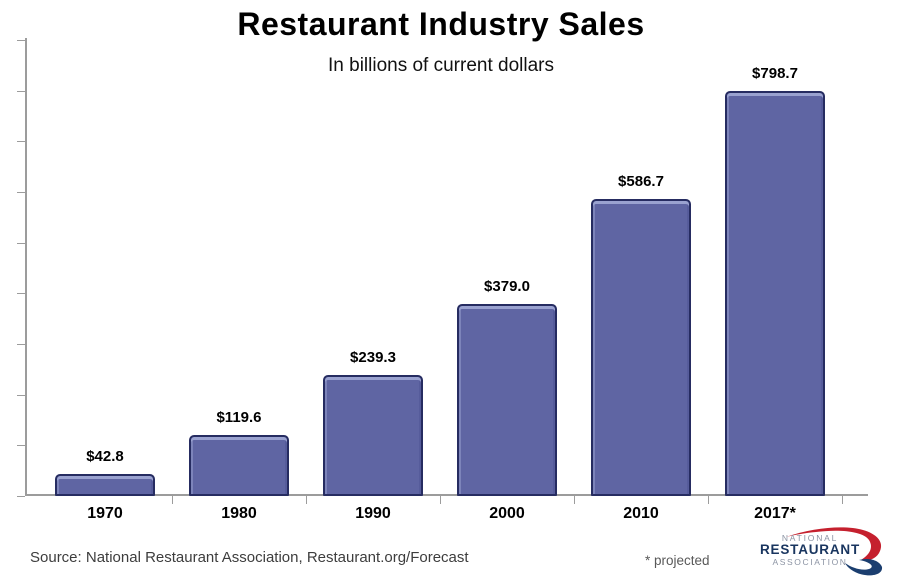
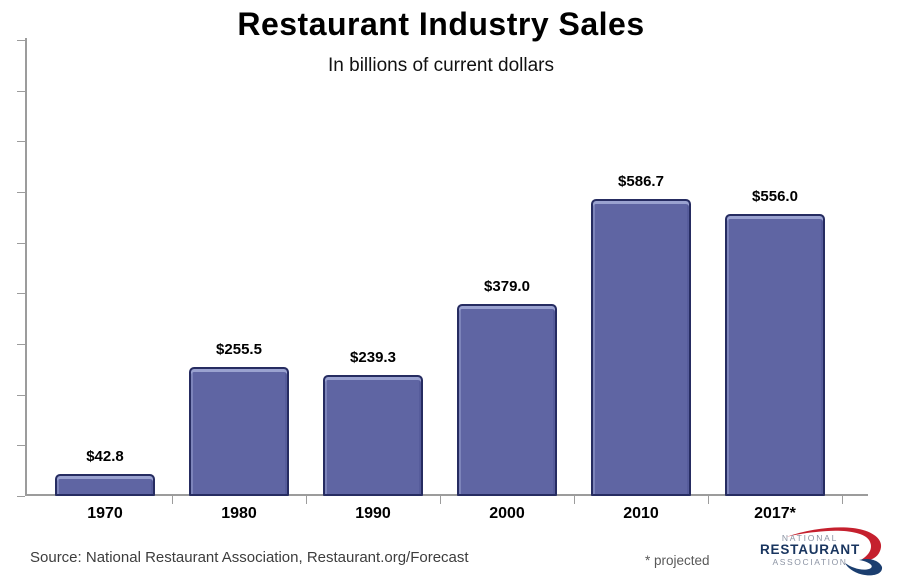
1980: $119.6 -> $255.5
2017*: $798.7 -> $556.0
